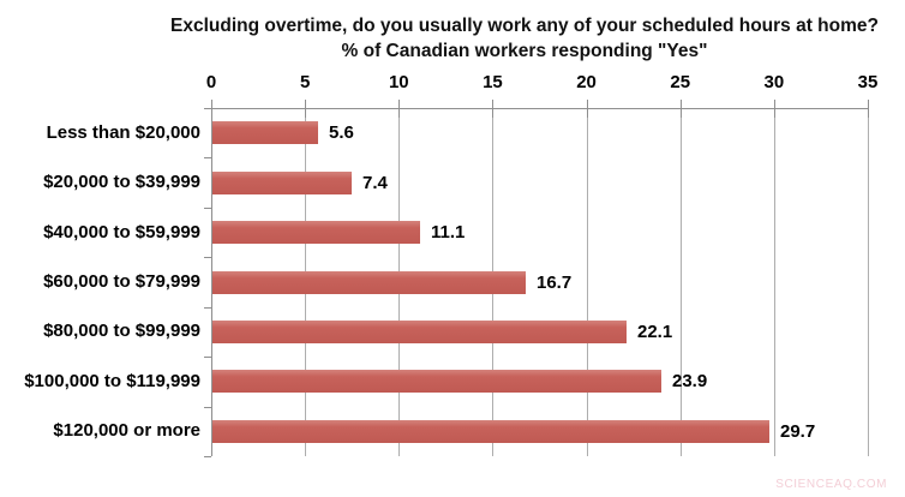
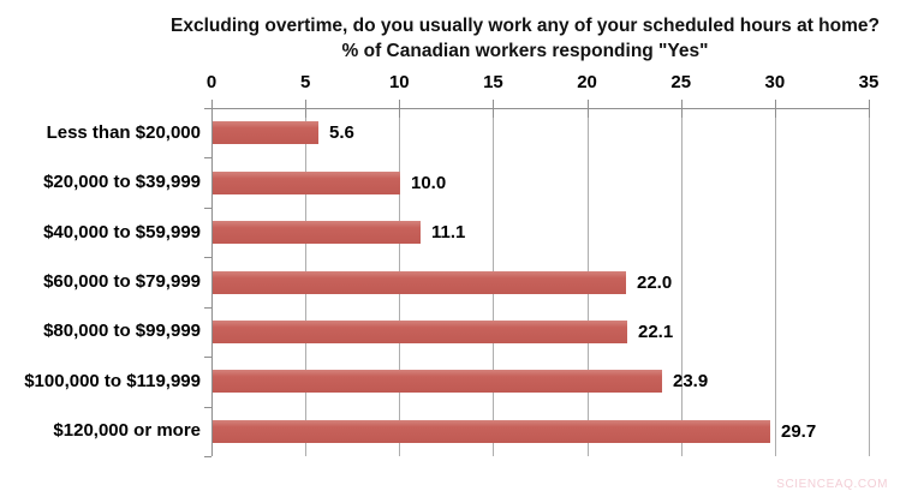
$20,000 to $39,999: 7.4 -> 10.0
$60,000 to $79,999: 16.7 -> 22.0
